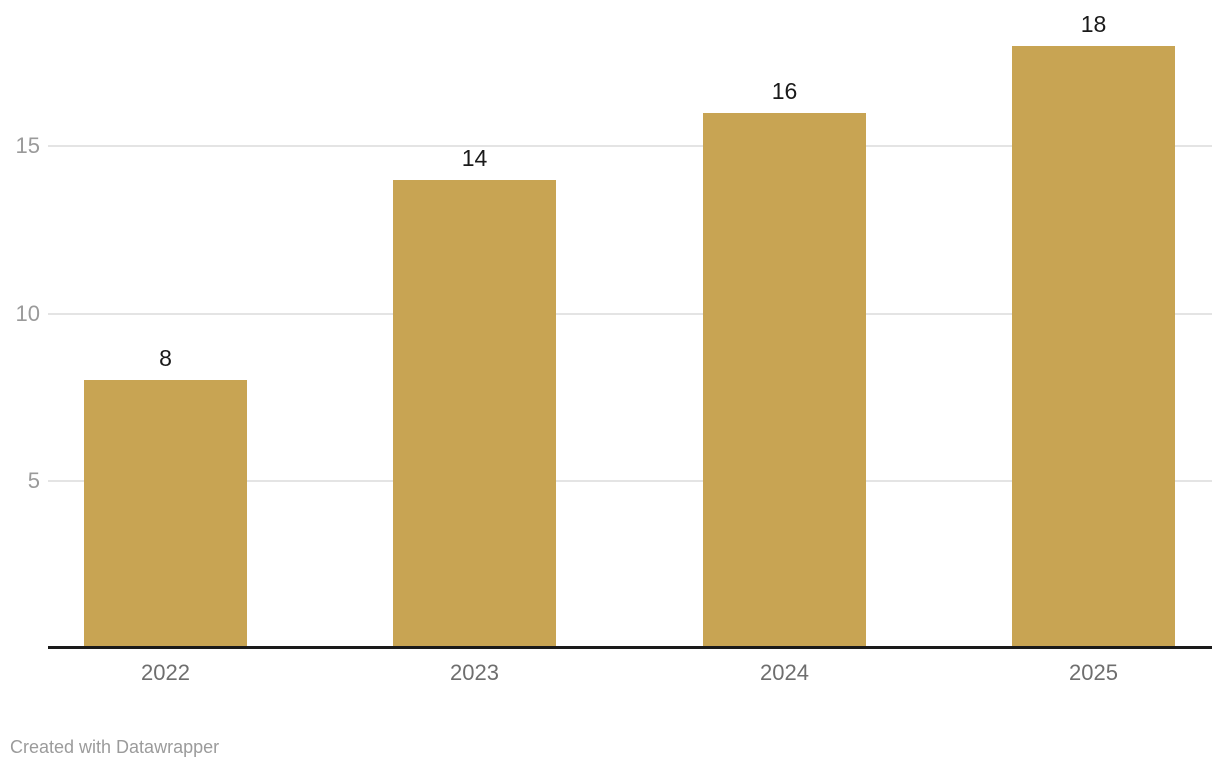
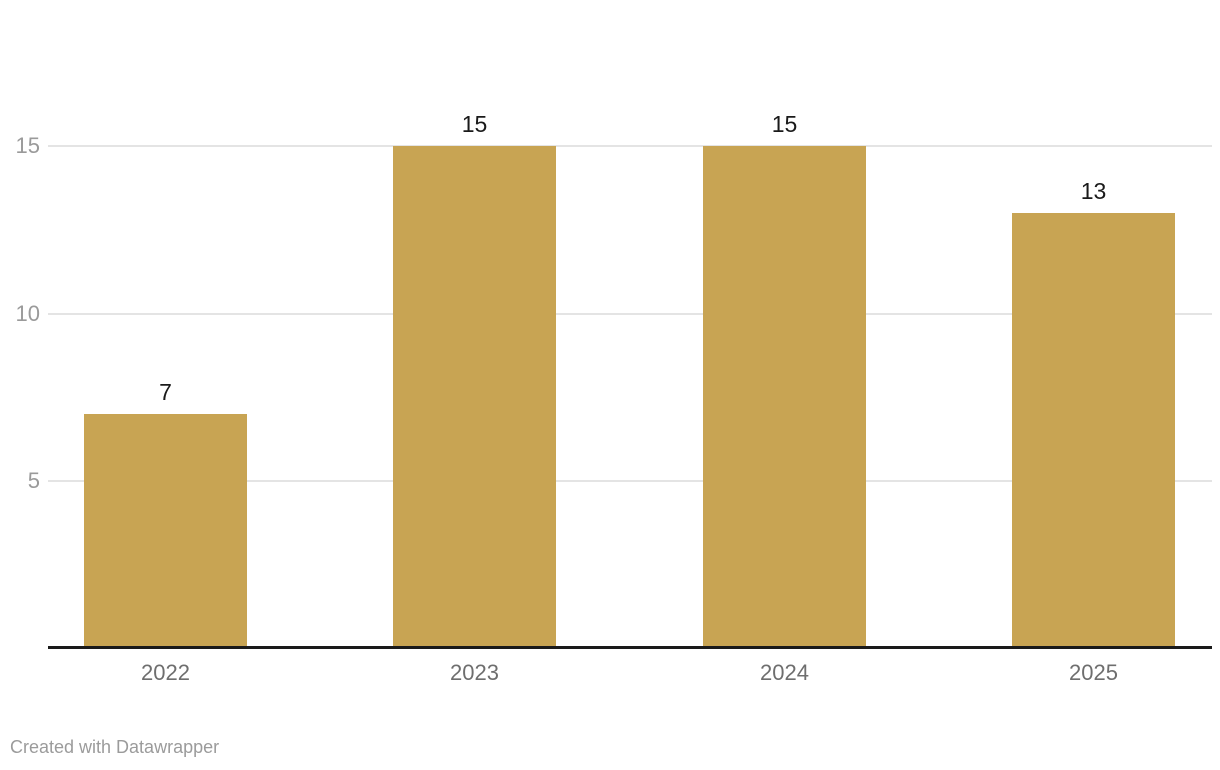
2022: 8 -> 7
2023: 14 -> 15
2024: 16 -> 15
2025: 18 -> 13
